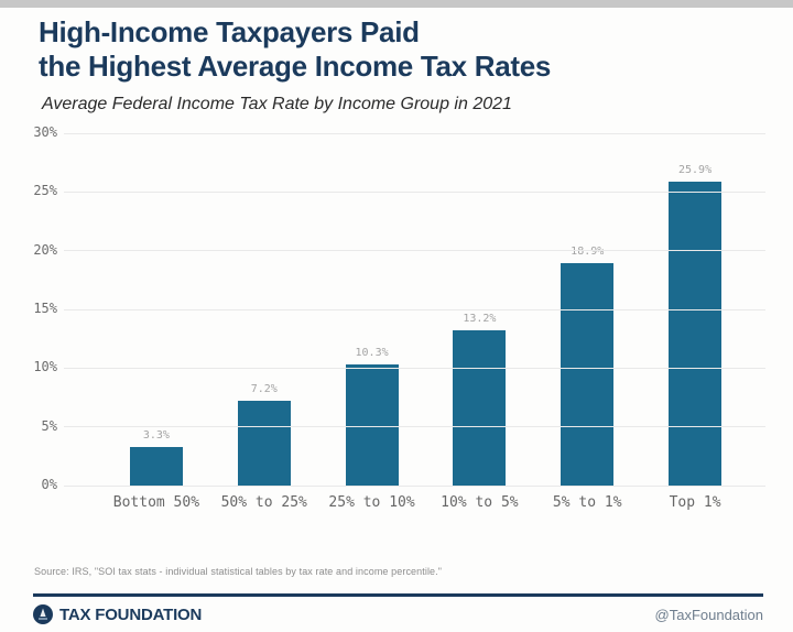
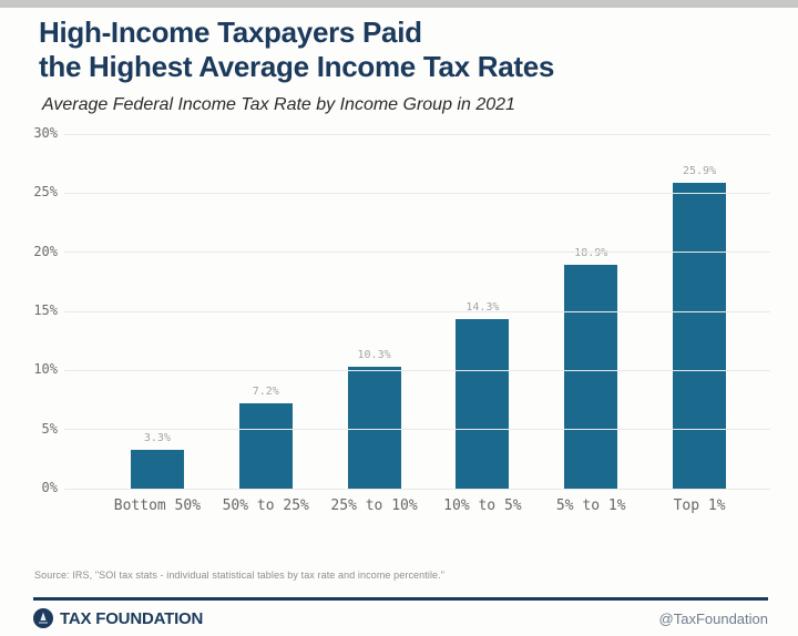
10% to 5%: 13.2% -> 14.3%
